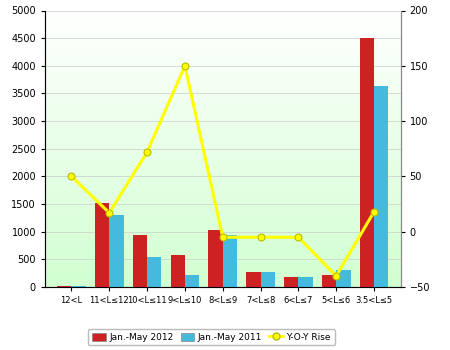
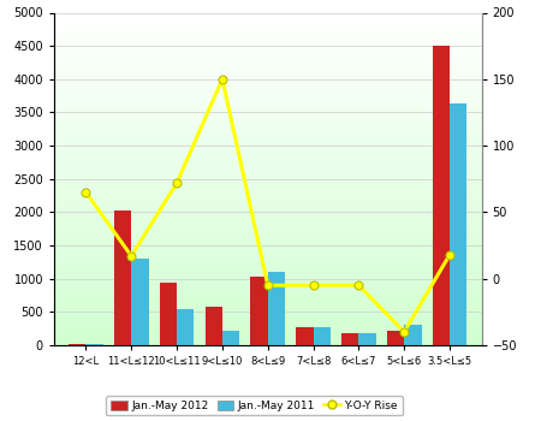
Y-O-Y Rise/12<L: 50 -> 65
Jan.-May 2012/11<L≤12: 1520 -> 2020
Jan.-May 2011/8<L≤9: 940 -> 1100
